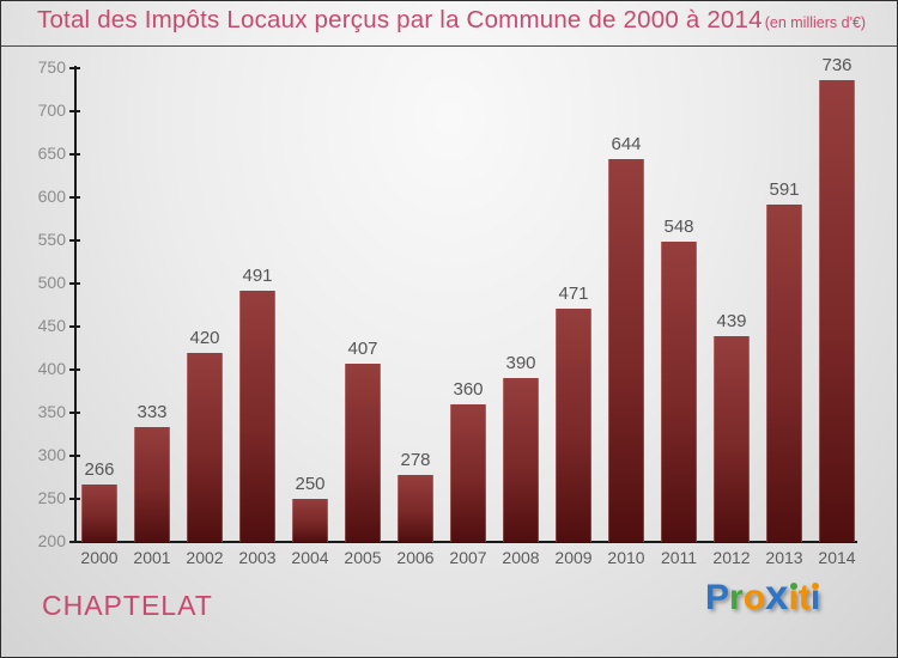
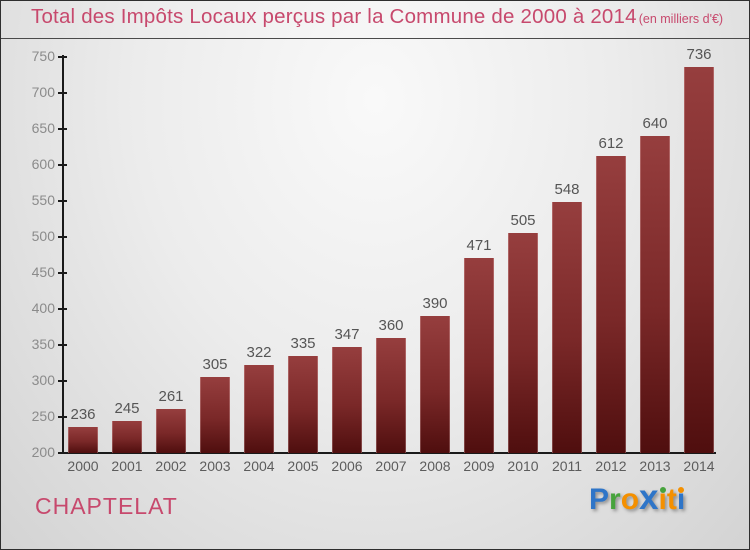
2000: 266 -> 236
2001: 333 -> 245
2002: 420 -> 261
2003: 491 -> 305
2004: 250 -> 322
2005: 407 -> 335
2006: 278 -> 347
2010: 644 -> 505
2012: 439 -> 612
2013: 591 -> 640
